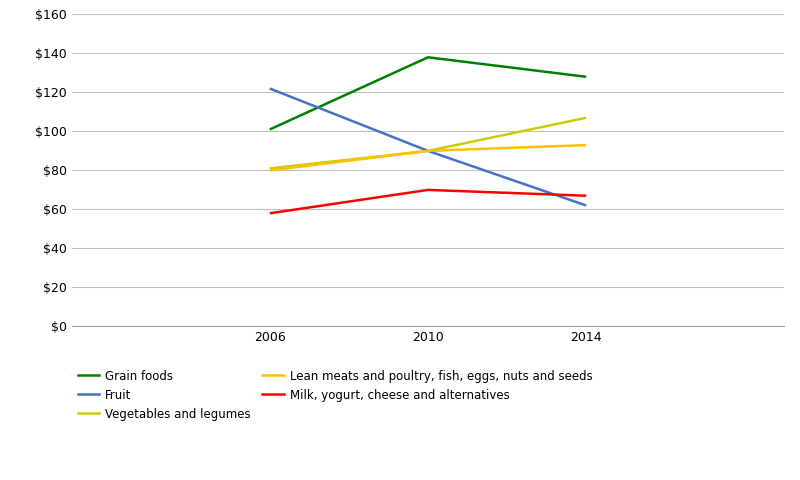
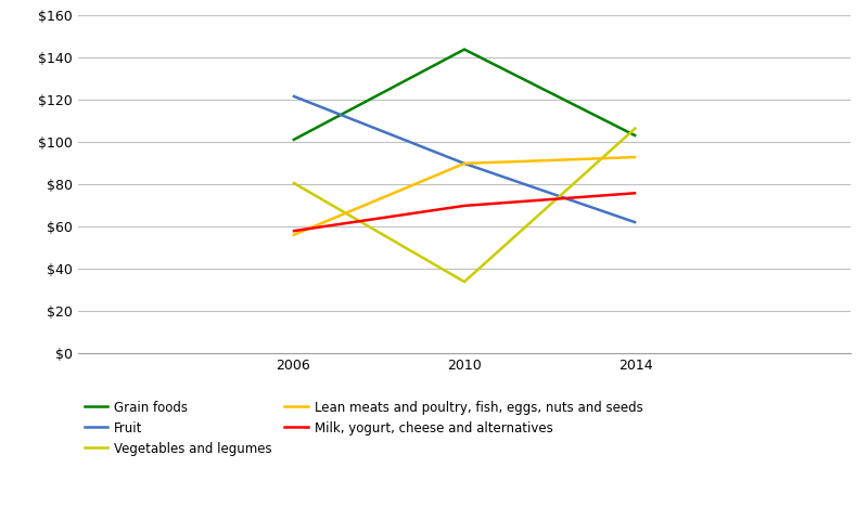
Lean meats and poultry, fish, eggs, nuts and seeds/2006: $80 -> $56
Grain foods/2010: $138 -> $144
Vegetables and legumes/2010: $90 -> $34
Grain foods/2014: $128 -> $103
Milk, yogurt, cheese and alternatives/2014: $67 -> $76
